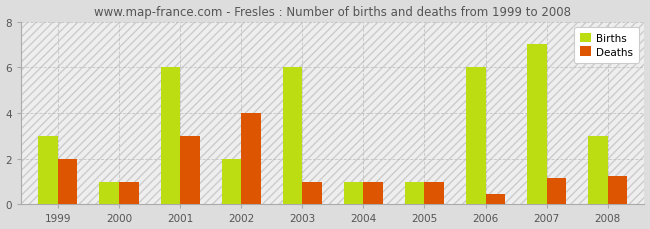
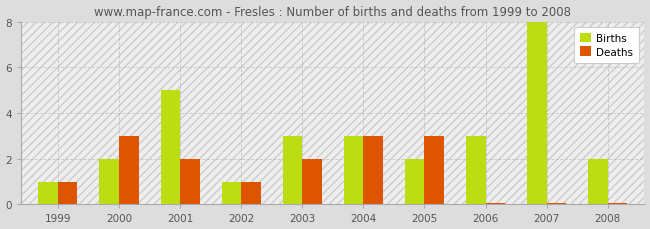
Births/1999: 3 -> 1
Deaths/1999: 2.00 -> 1.00
Births/2000: 1 -> 2
Deaths/2000: 1.00 -> 3.00
Births/2001: 6 -> 5
Deaths/2001: 3.00 -> 2.00
Births/2002: 2 -> 1
Deaths/2002: 4.00 -> 1.00
Births/2003: 6 -> 3
Deaths/2003: 1.00 -> 2.00
Births/2004: 1 -> 3
Deaths/2004: 1.00 -> 3.00
Births/2005: 1 -> 2
Deaths/2005: 1.00 -> 3.00
Births/2006: 6 -> 3
Deaths/2006: 0.45 -> 0.07
Births/2007: 7 -> 8
Deaths/2007: 1.15 -> 0.07
Births/2008: 3 -> 2
Deaths/2008: 1.25 -> 0.07
